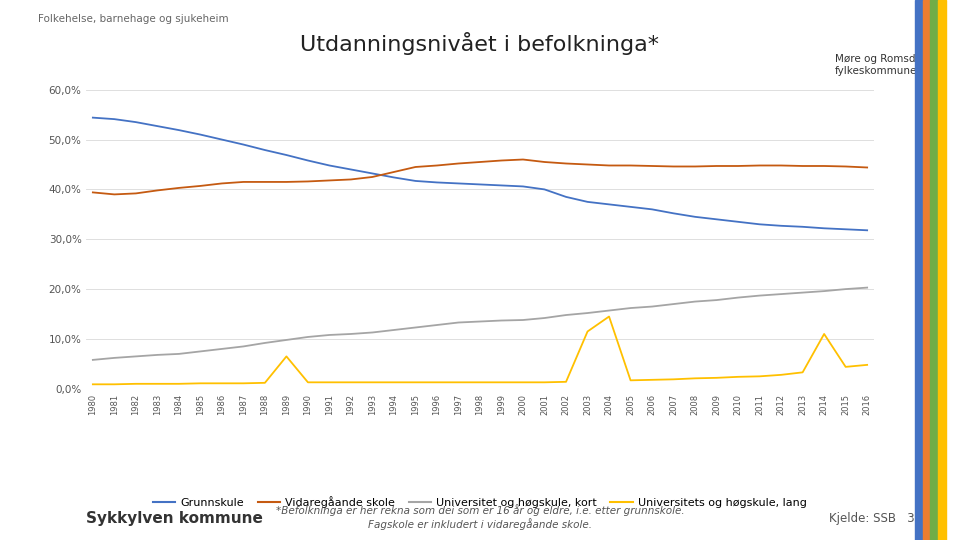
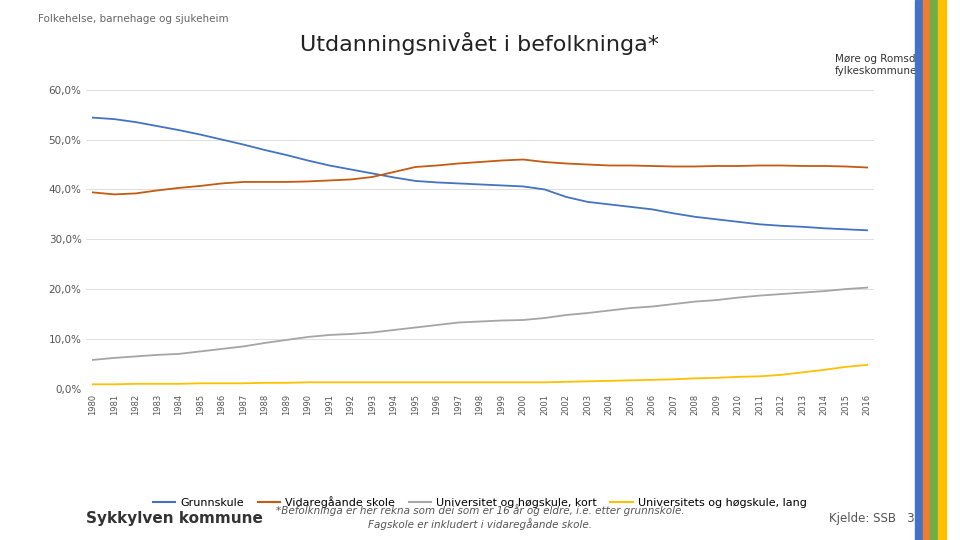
Universitets og høgskule, lang/1989: 6,5% -> 1,2%
Universitets og høgskule, lang/2003: 11,5% -> 1,5%
Universitets og høgskule, lang/2004: 14,5% -> 1,6%
Universitets og høgskule, lang/2014: 11,0% -> 3,8%
